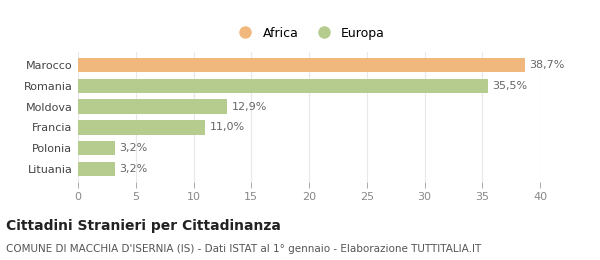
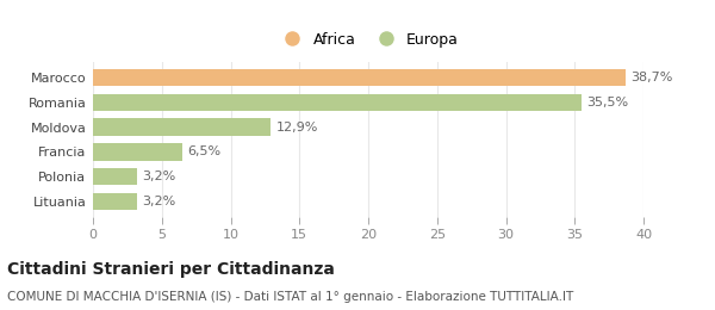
Francia: 11,0% -> 6,5%
